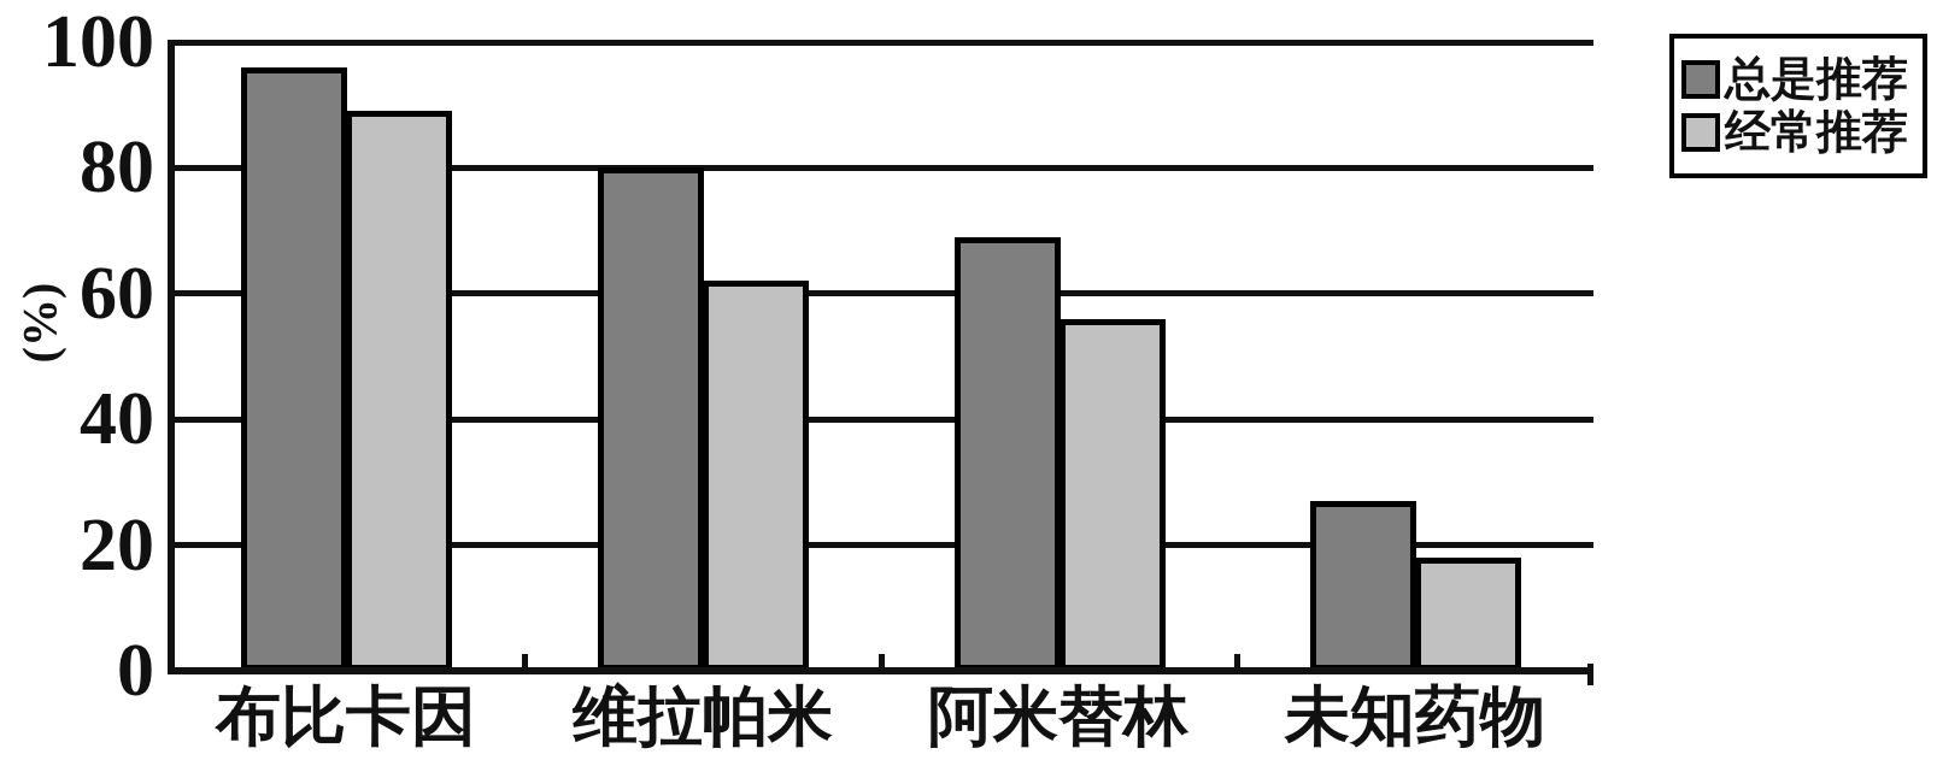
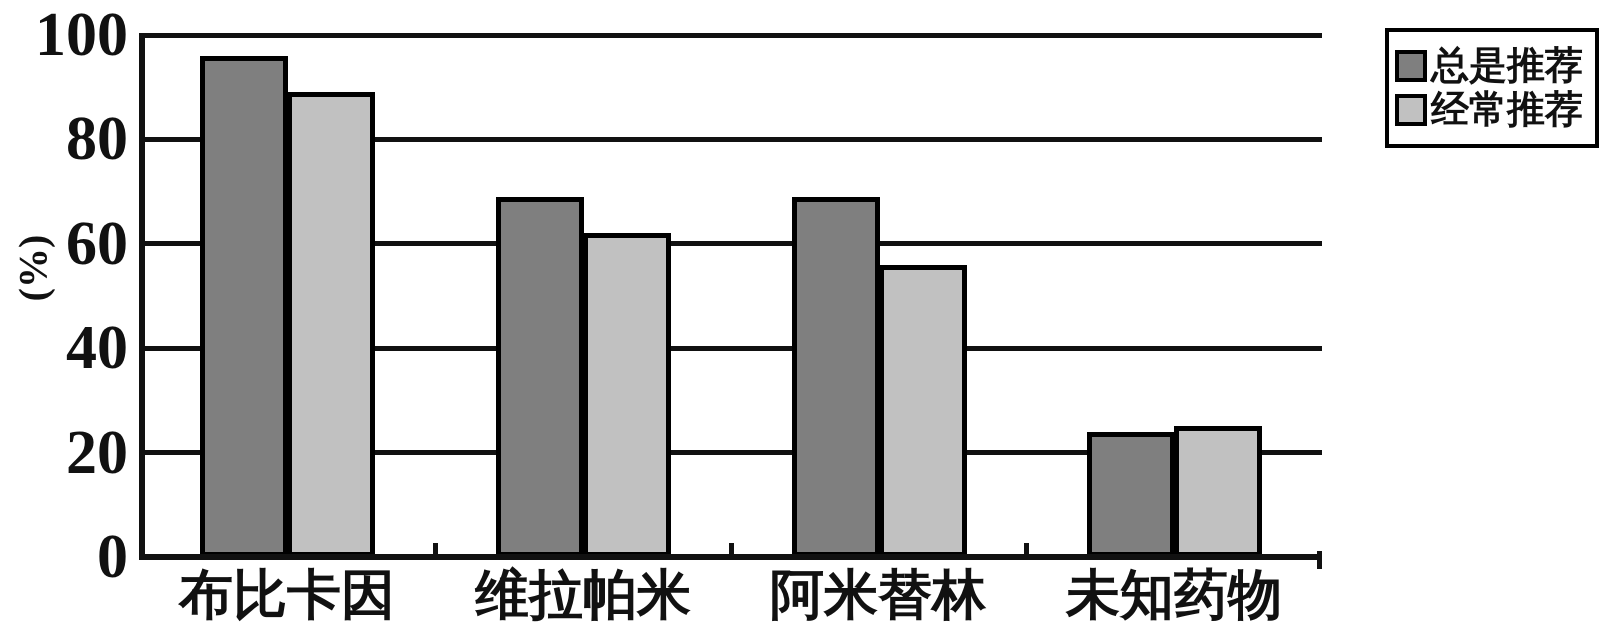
总是推荐/维拉帕米: 80 -> 69
总是推荐/未知药物: 27 -> 24
经常推荐/未知药物: 18 -> 25
